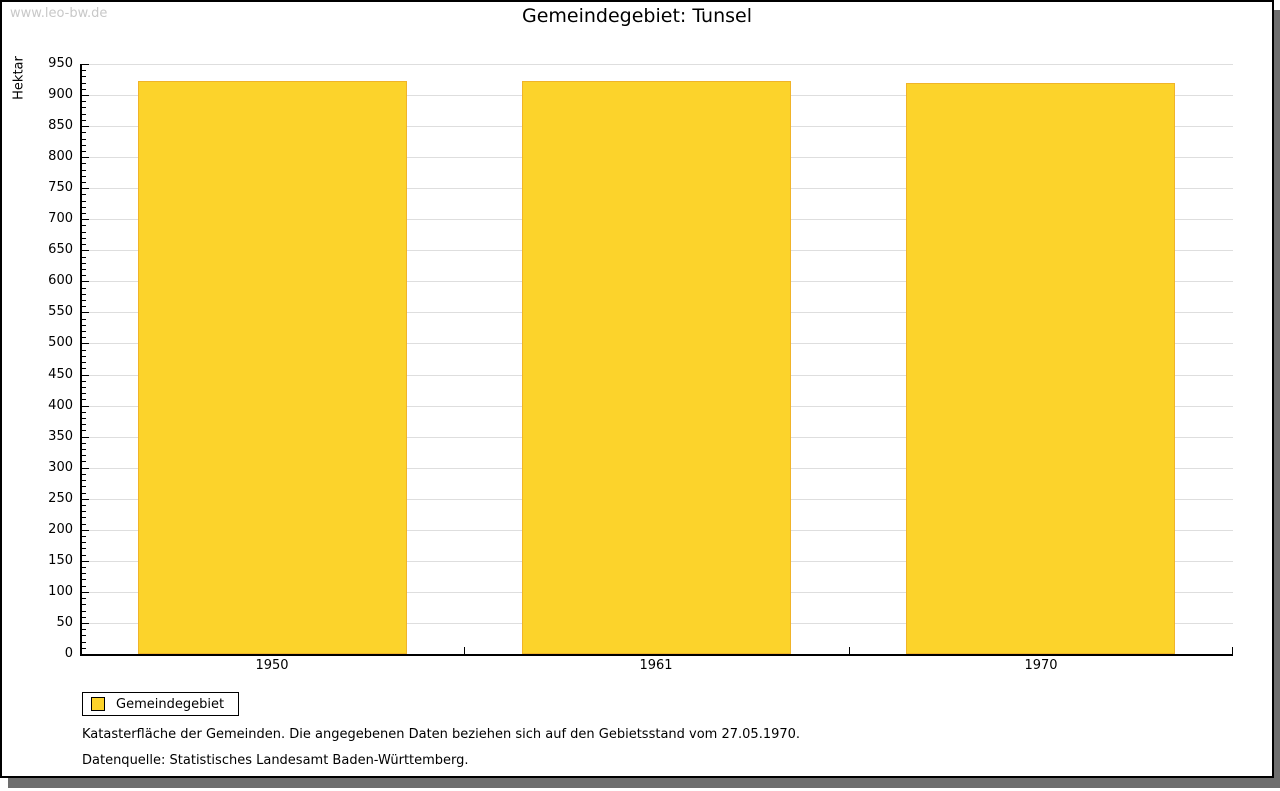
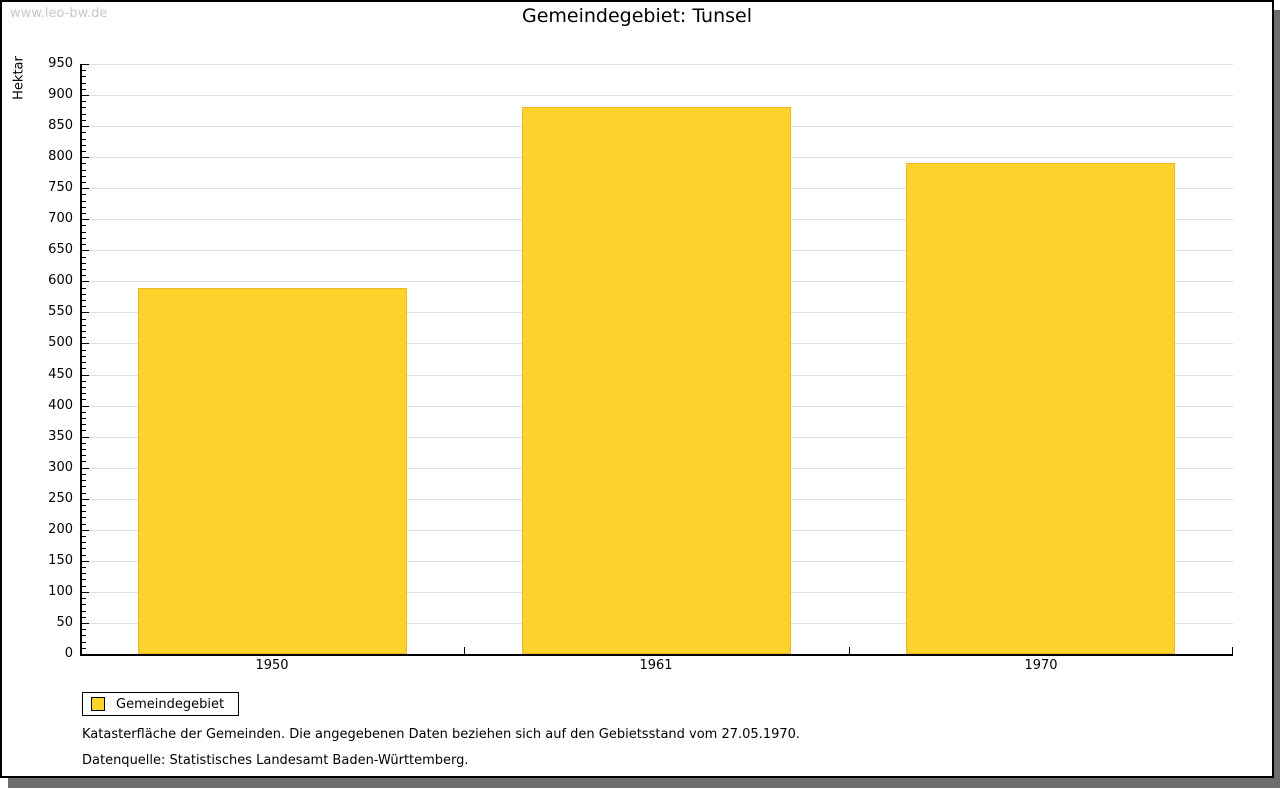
1950: 920 -> 590
1961: 920 -> 880
1970: 920 -> 790
